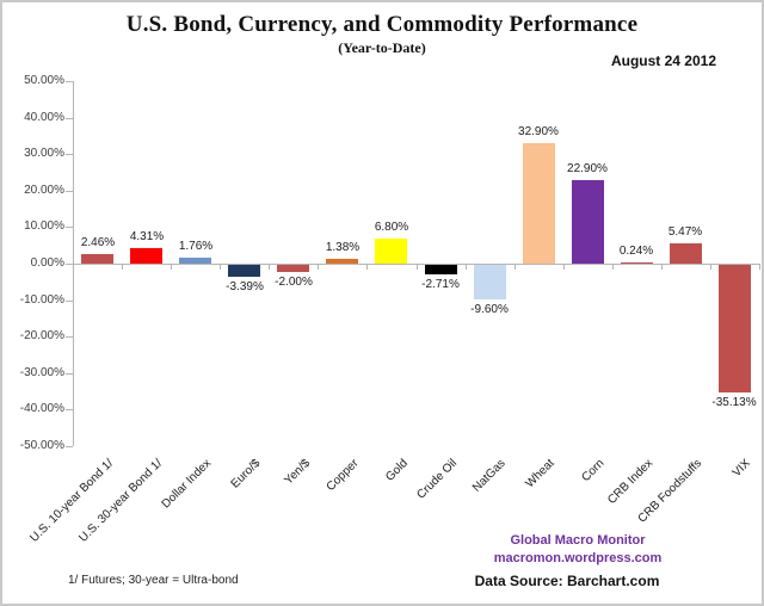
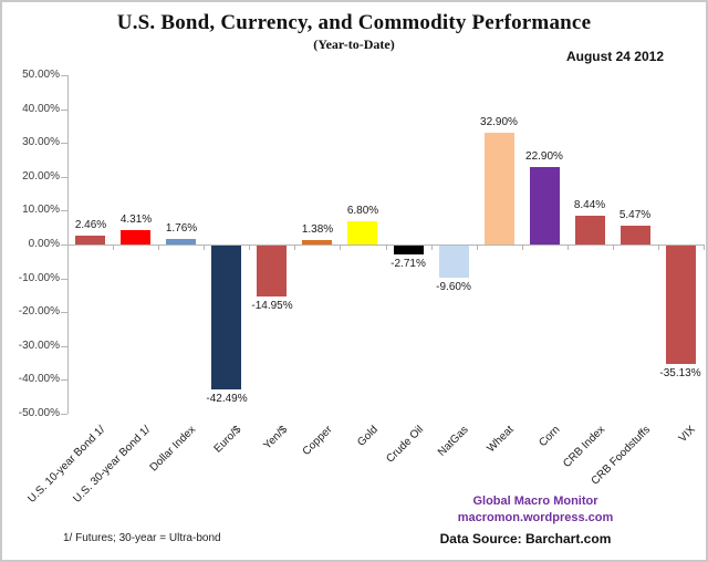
Euro/$: -3.39% -> -42.49%
Yen/$: -2.00% -> -14.95%
CRB Index: 0.24% -> 8.44%
